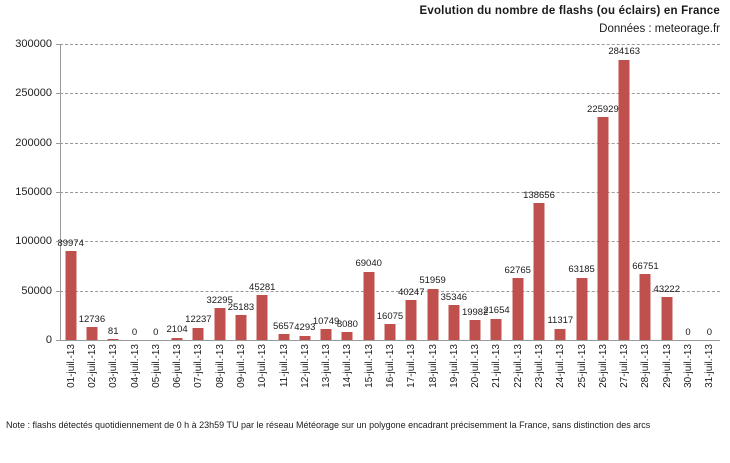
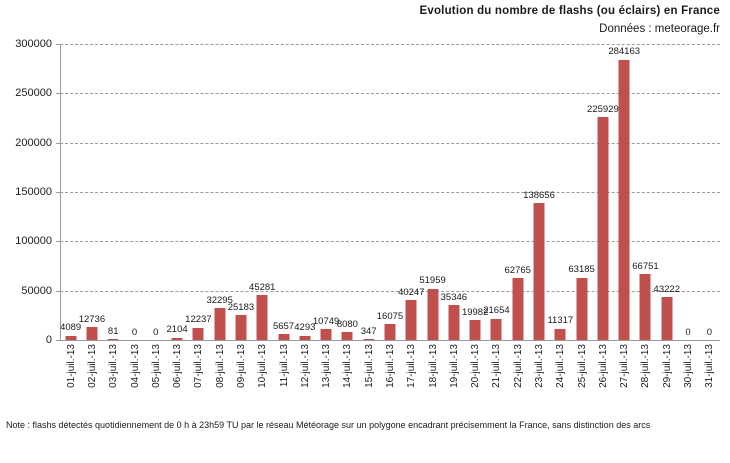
01-juil.-13: 89974 -> 4089
15-juil.-13: 69040 -> 347
